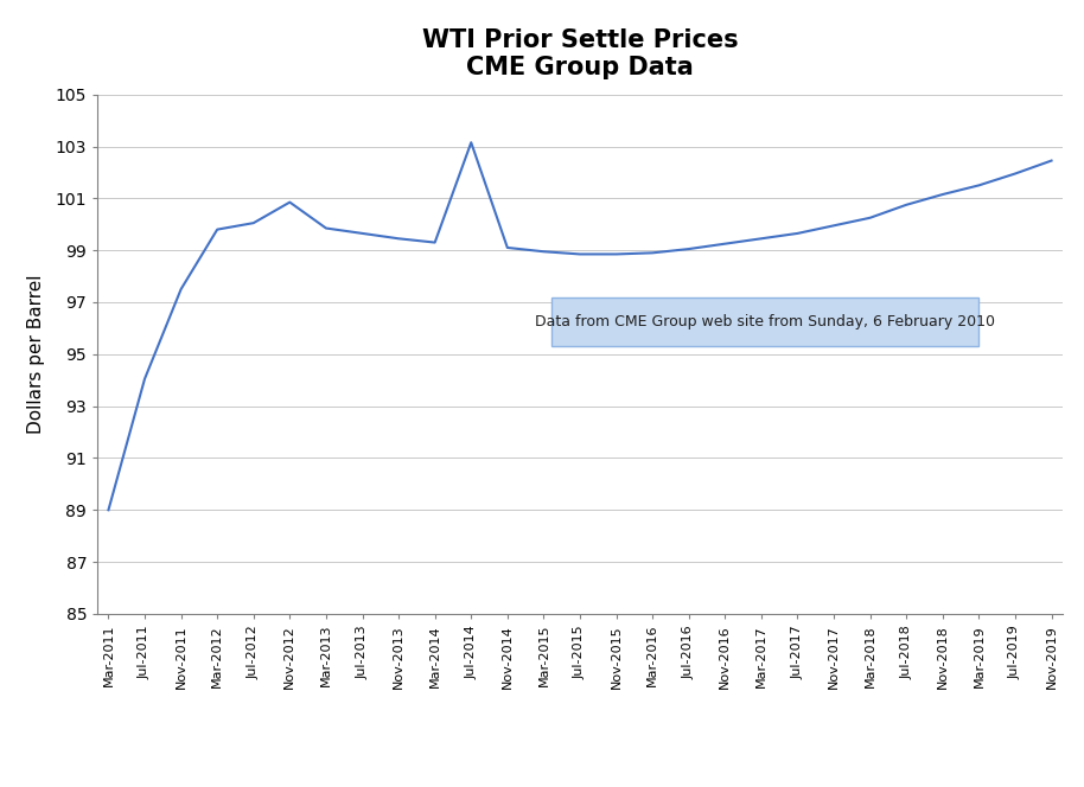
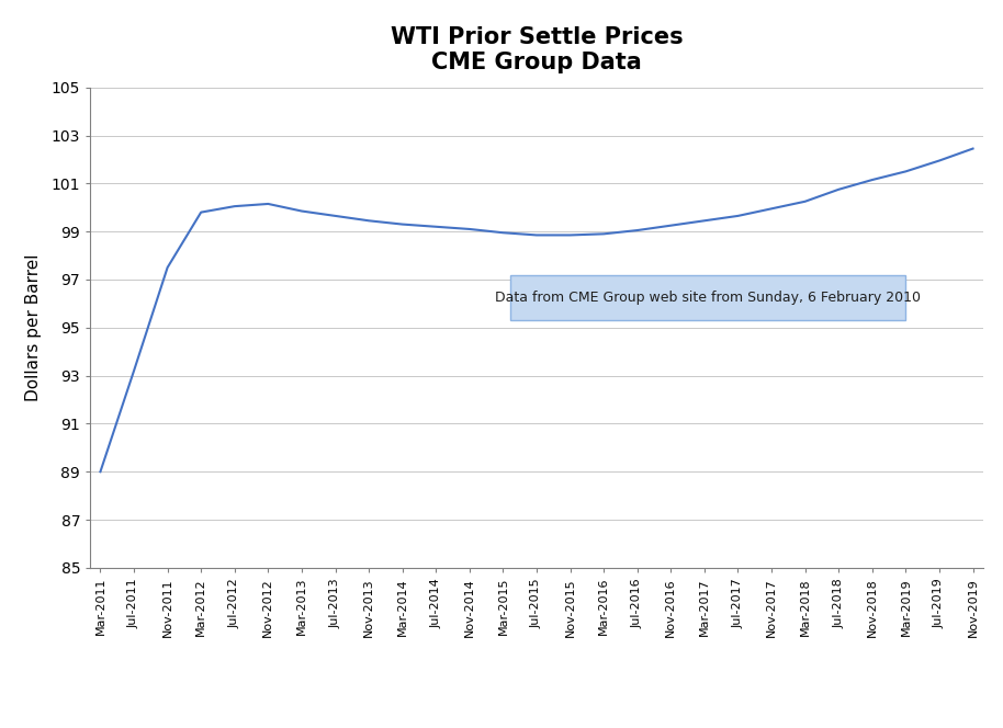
Jul-2011: 94.05 -> 93.20
Nov-2012: 100.85 -> 100.15
Jul-2014: 103.15 -> 99.20
